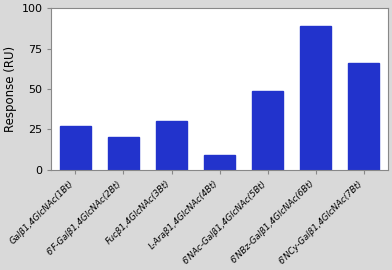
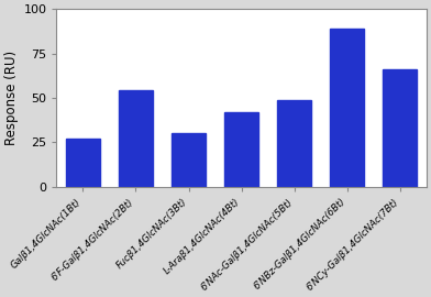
6'F-Galβ1,4GlcNAc(2Bt): 20 -> 54
L-Araβ1,4GlcNAc(4Bt): 9 -> 42
